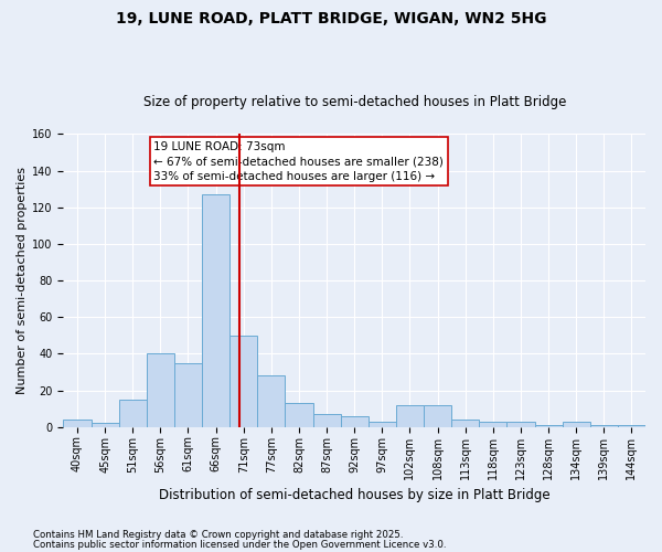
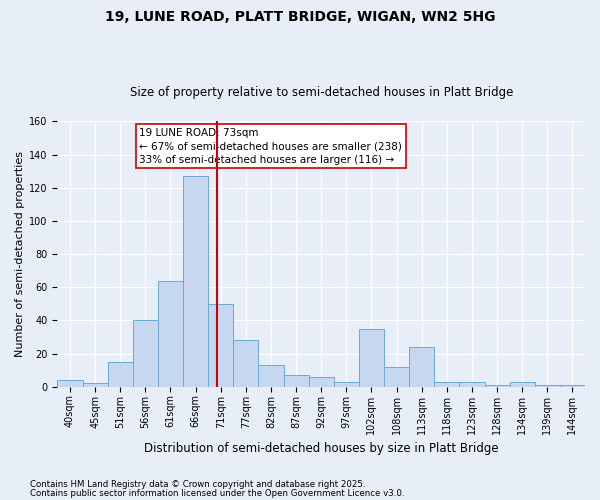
61sqm: 35 -> 64
102sqm: 12 -> 35
113sqm: 4 -> 24
